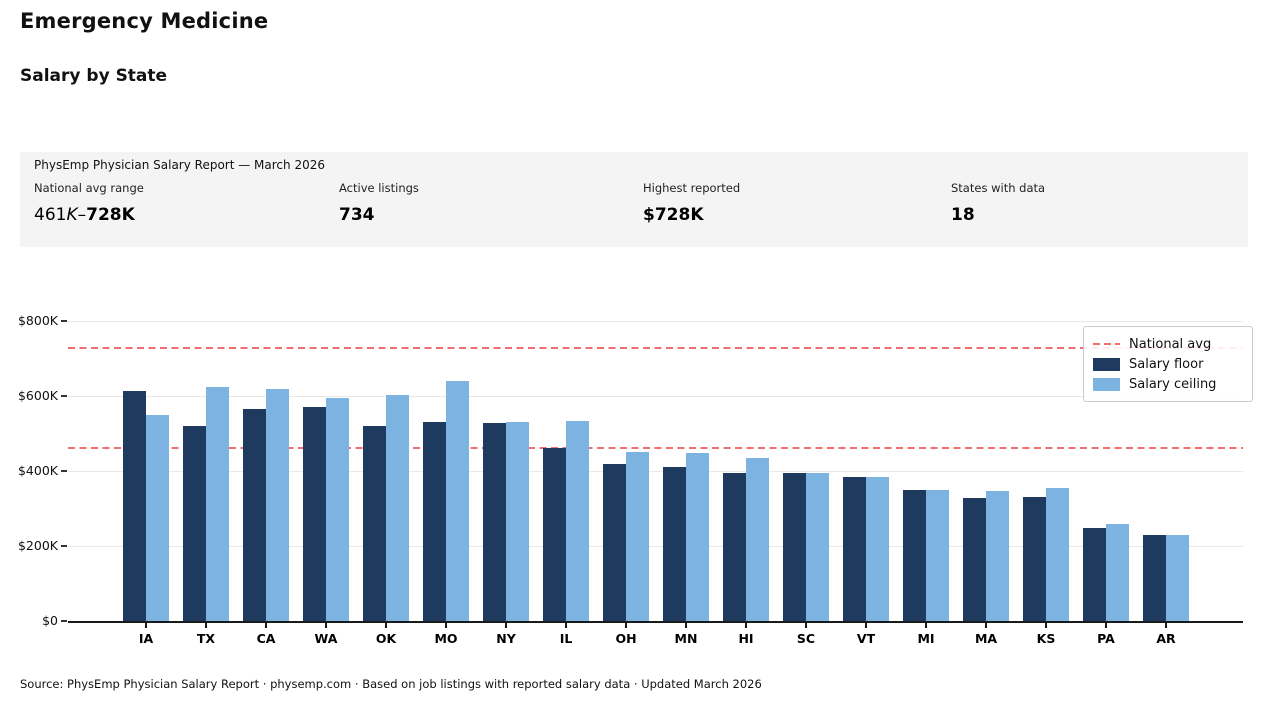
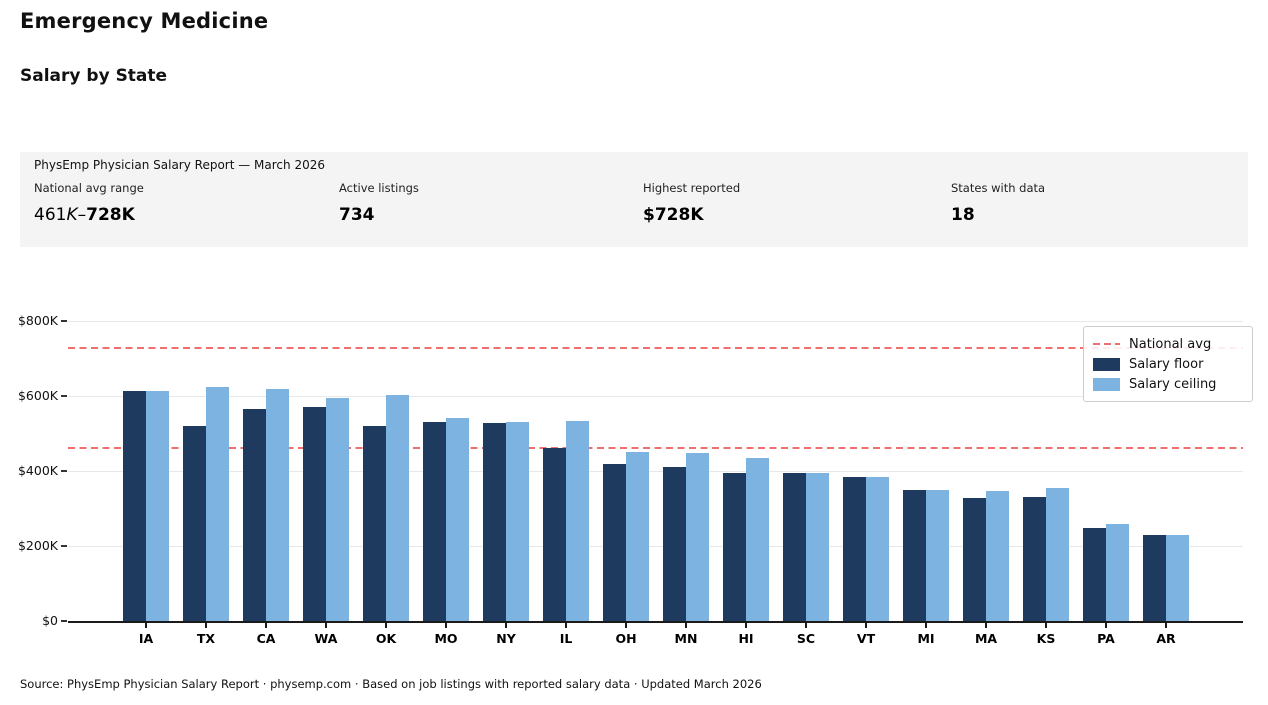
Salary ceiling/IA: $550K -> $610K
Salary ceiling/MO: $640K -> $540K
